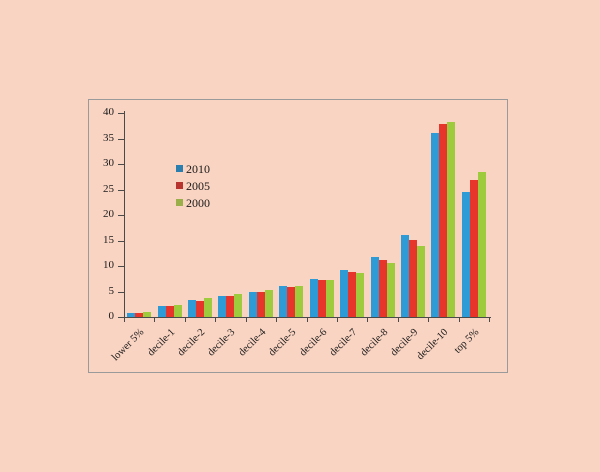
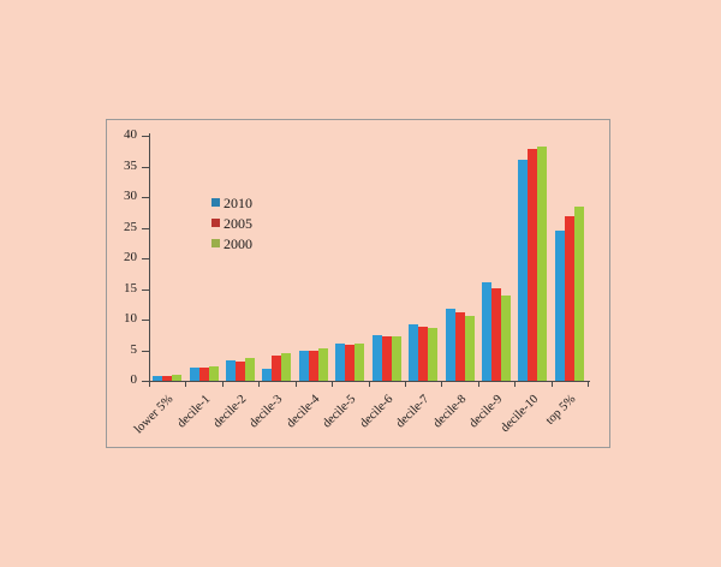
2010/decile-3: 4 -> 2
